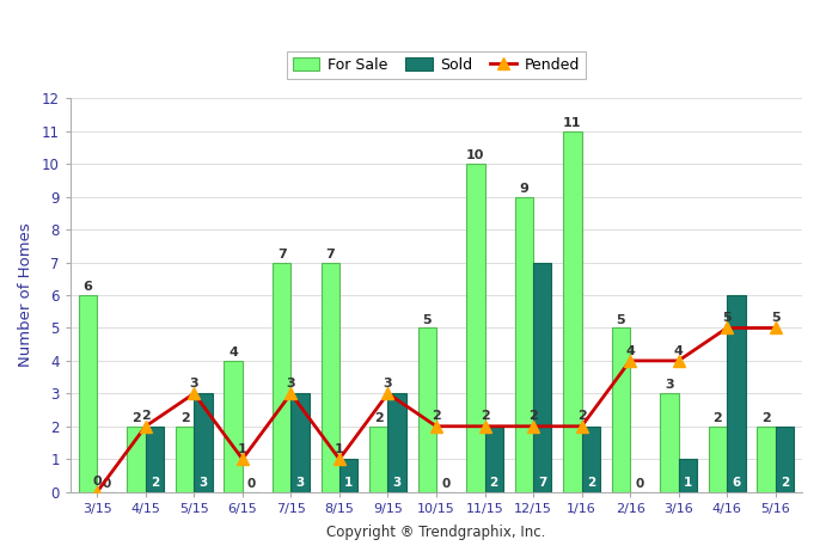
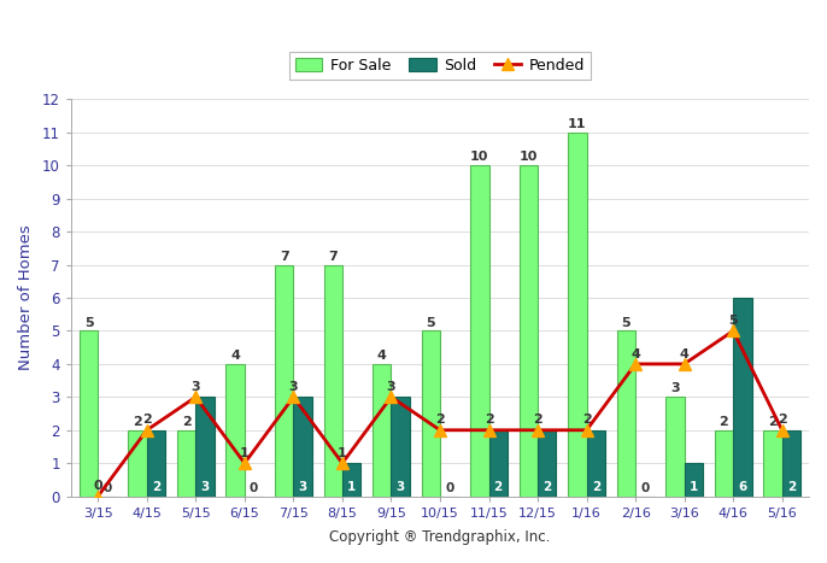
For Sale/3/15: 6 -> 5
For Sale/9/15: 2 -> 4
For Sale/12/15: 9 -> 10
Sold/12/15: 7 -> 2
Pended/5/16: 5 -> 2
